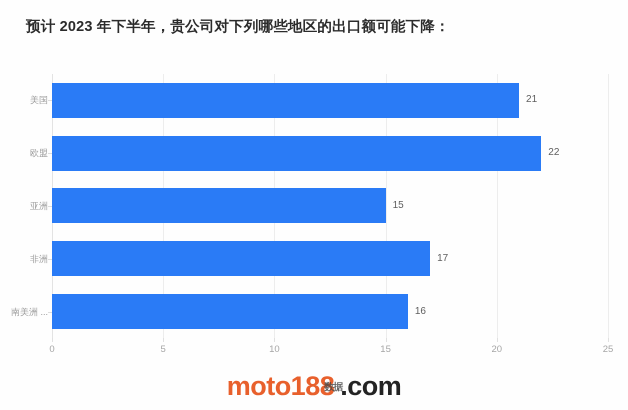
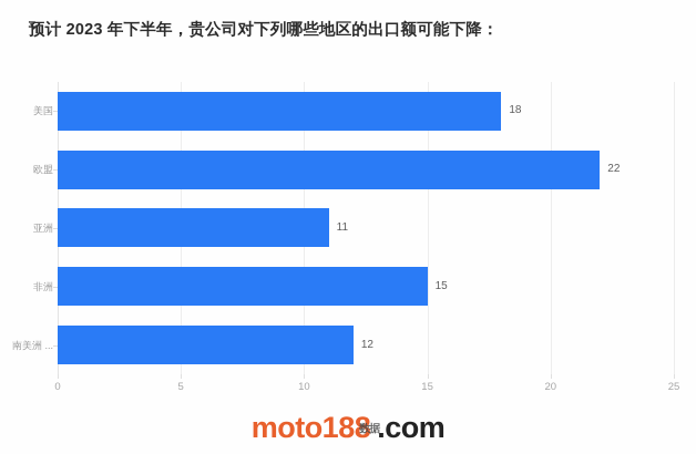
美国: 21 -> 18
亚洲: 15 -> 11
非洲: 17 -> 15
南美洲 ...: 16 -> 12
